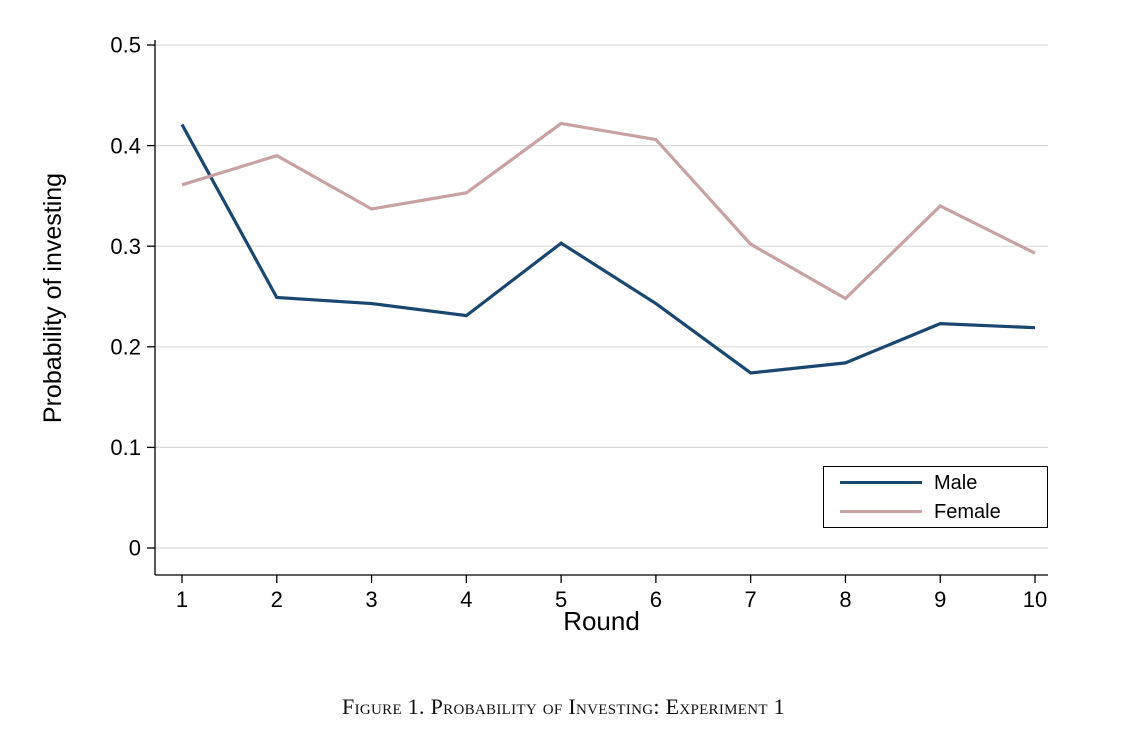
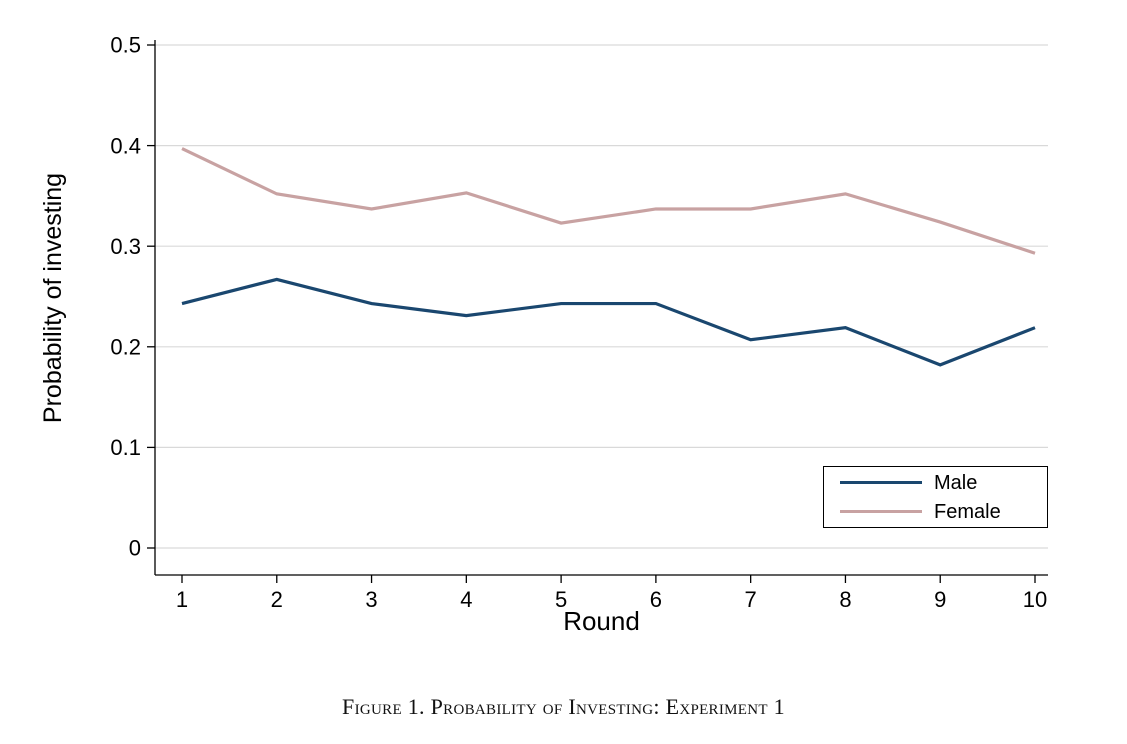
Male/1: 0.421 -> 0.243
Female/1: 0.361 -> 0.397
Male/2: 0.249 -> 0.267
Female/2: 0.390 -> 0.352
Male/5: 0.303 -> 0.243
Female/5: 0.422 -> 0.323
Female/6: 0.406 -> 0.337
Male/7: 0.174 -> 0.207
Female/7: 0.302 -> 0.337
Male/8: 0.184 -> 0.219
Female/8: 0.248 -> 0.352
Male/9: 0.223 -> 0.182
Female/9: 0.340 -> 0.324
